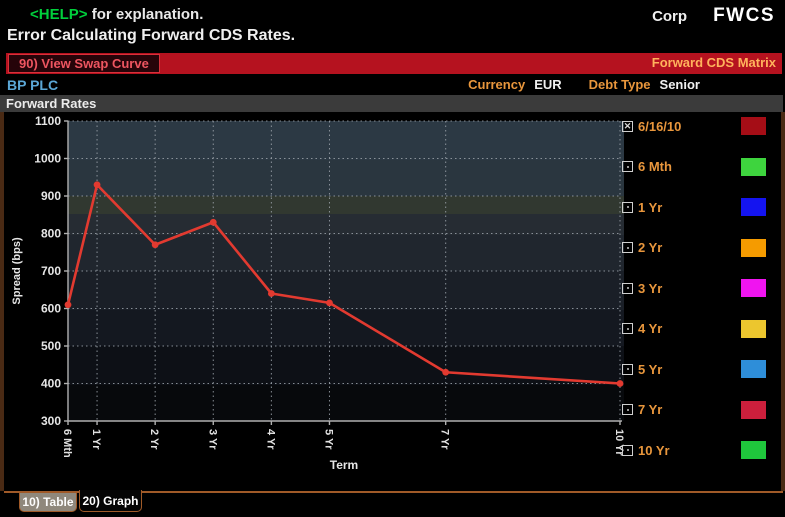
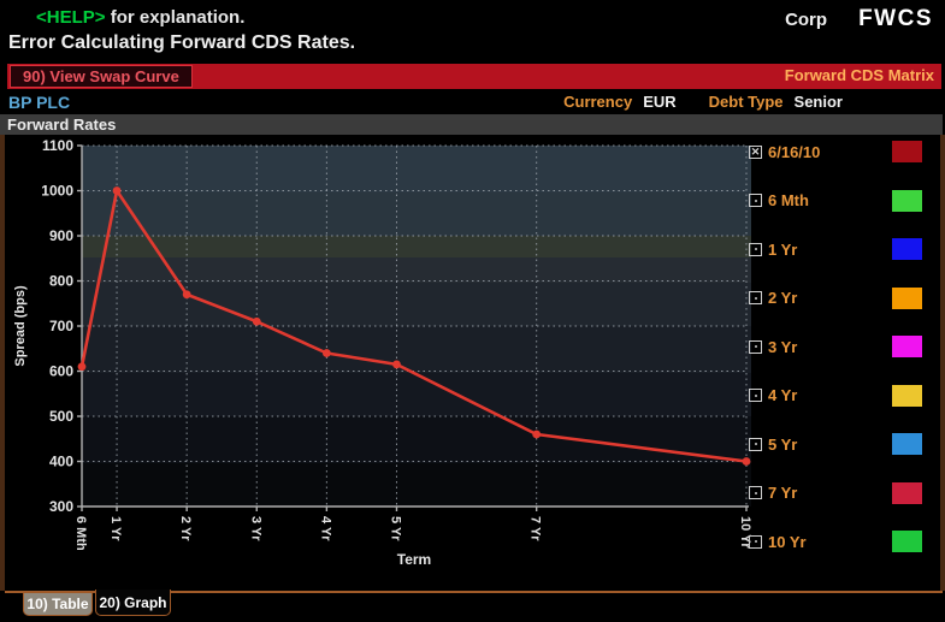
1 Yr: 930 -> 1000
3 Yr: 830 -> 710
7 Yr: 430 -> 460
